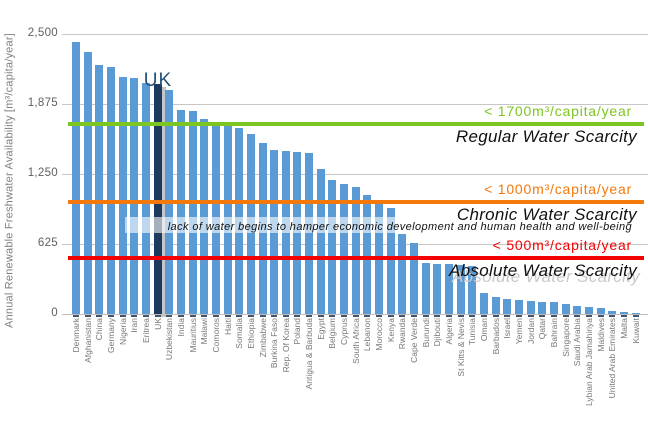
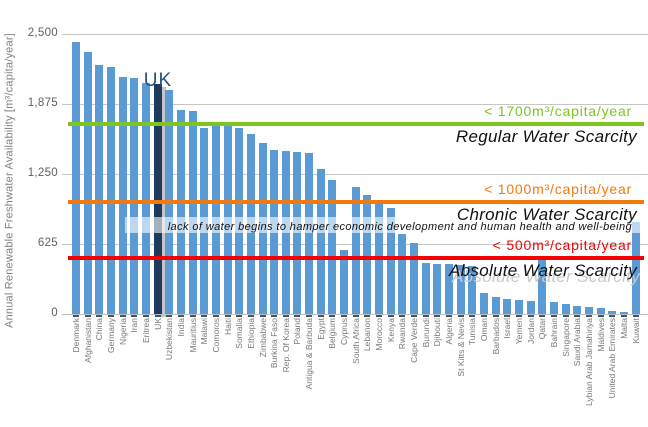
Malawi: 1740 -> 1660
Cyprus: 1160 -> 570
Qatar: 110 -> 490
Kuwait: 10 -> 820
